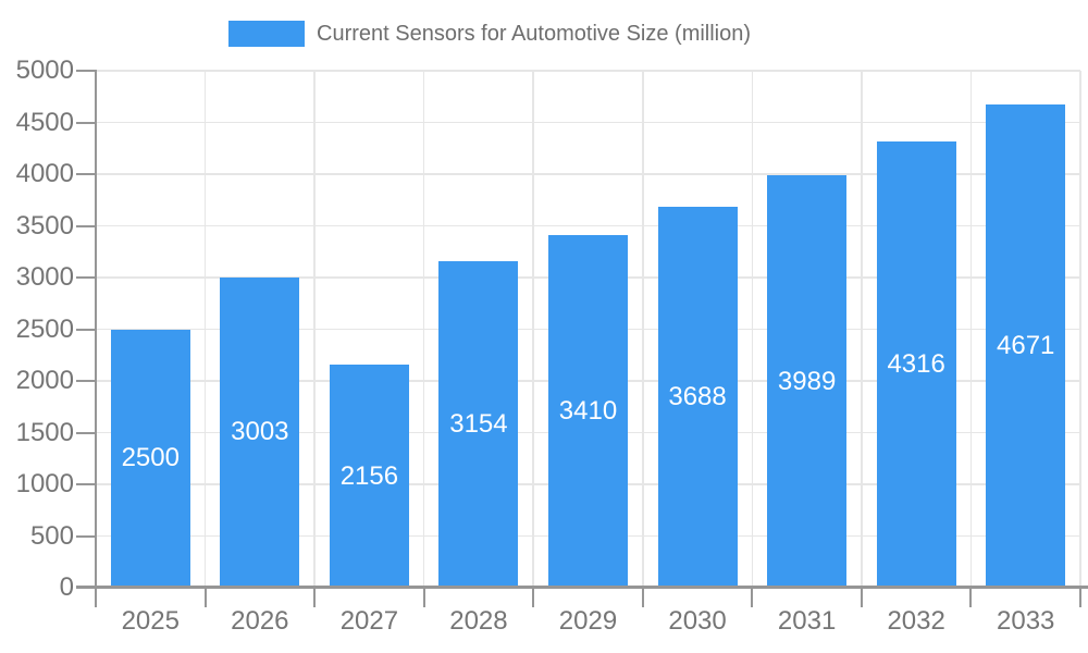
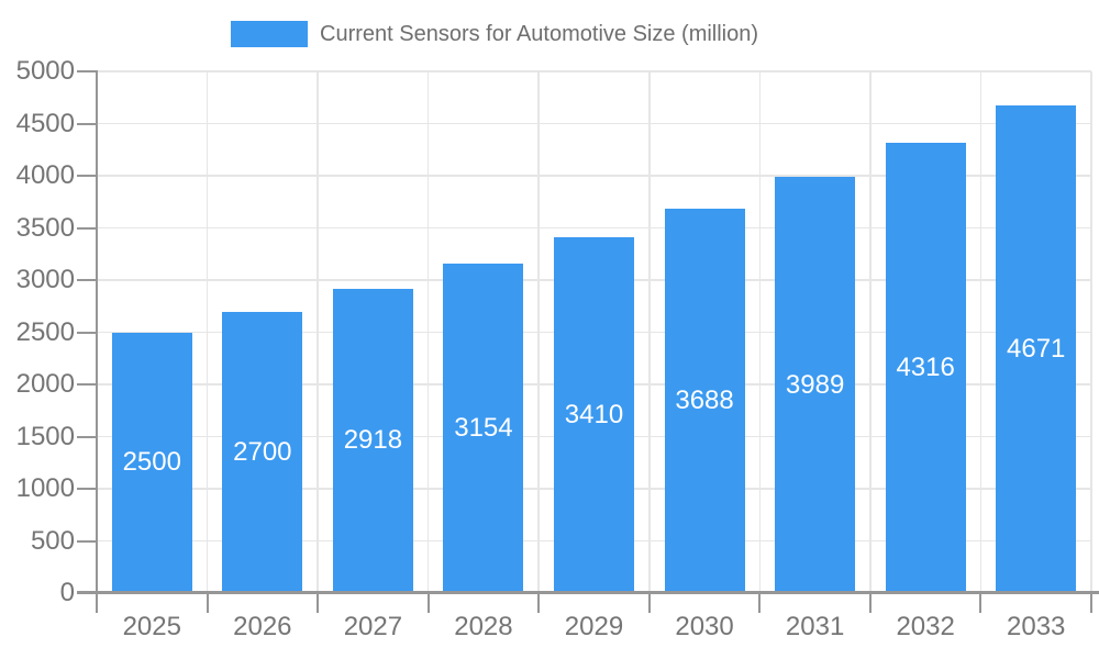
2026: 3003 -> 2700
2027: 2156 -> 2918
